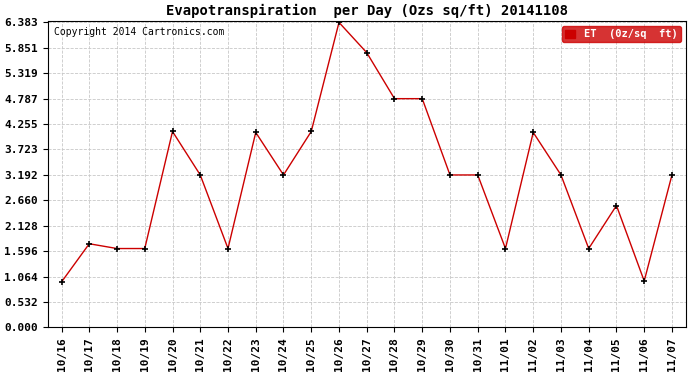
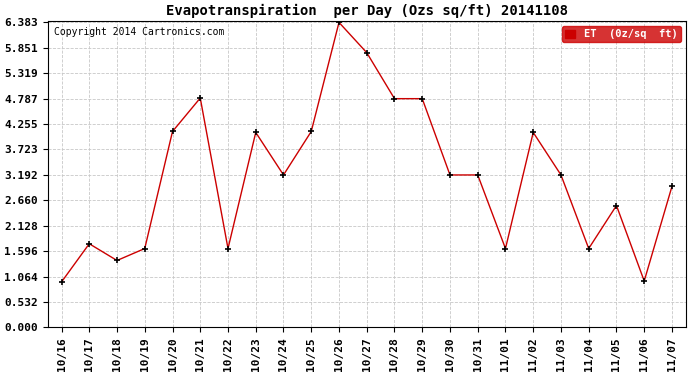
10/18: 1.65 -> 1.40
10/21: 3.19 -> 4.80
11/07: 3.19 -> 2.95
